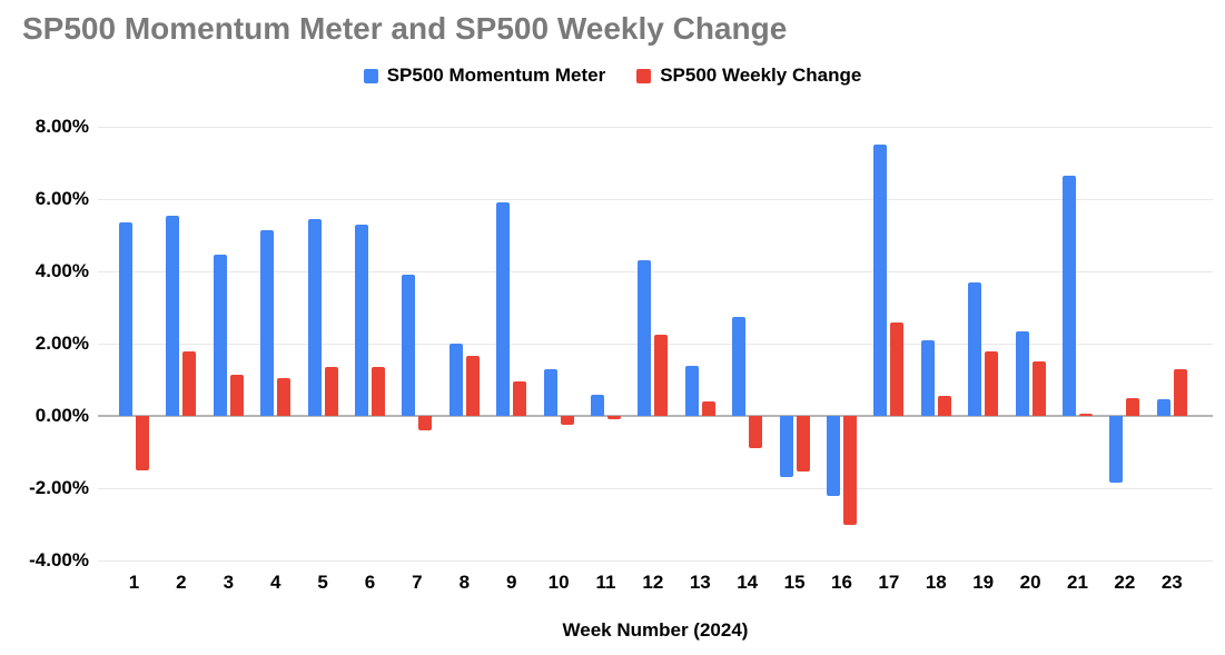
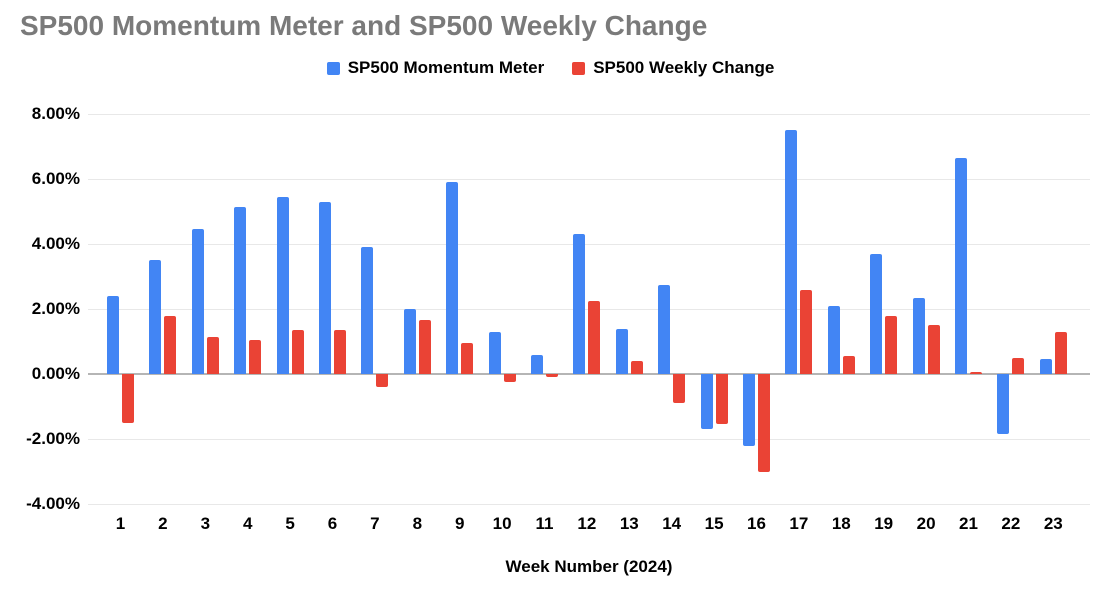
SP500 Momentum Meter/1: 5.3% -> 2.4%
SP500 Momentum Meter/2: 5.5% -> 3.5%
